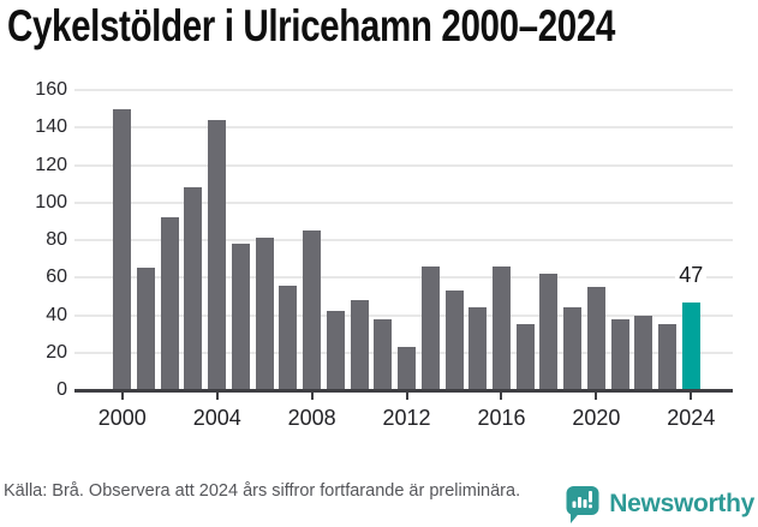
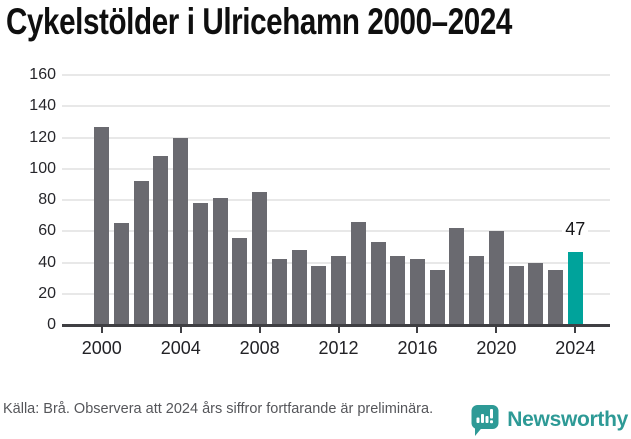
2000: 150 -> 127
2004: 144 -> 120
2012: 23 -> 44
2016: 66 -> 42
2020: 55 -> 60
